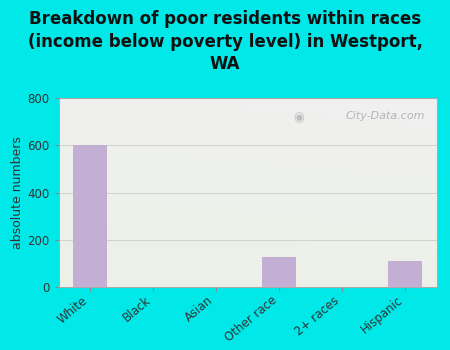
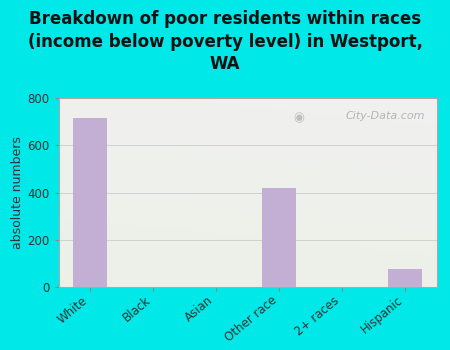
White: 603 -> 715
Other race: 125 -> 420
Hispanic: 110 -> 75
